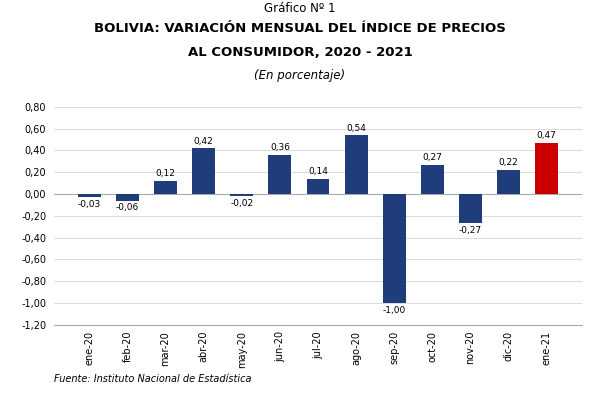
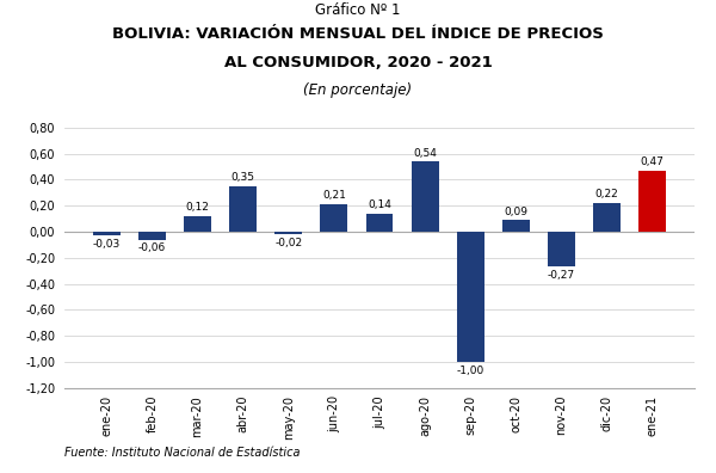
abr-20: 0,42 -> 0,35
jun-20: 0,36 -> 0,21
oct-20: 0,27 -> 0,09
